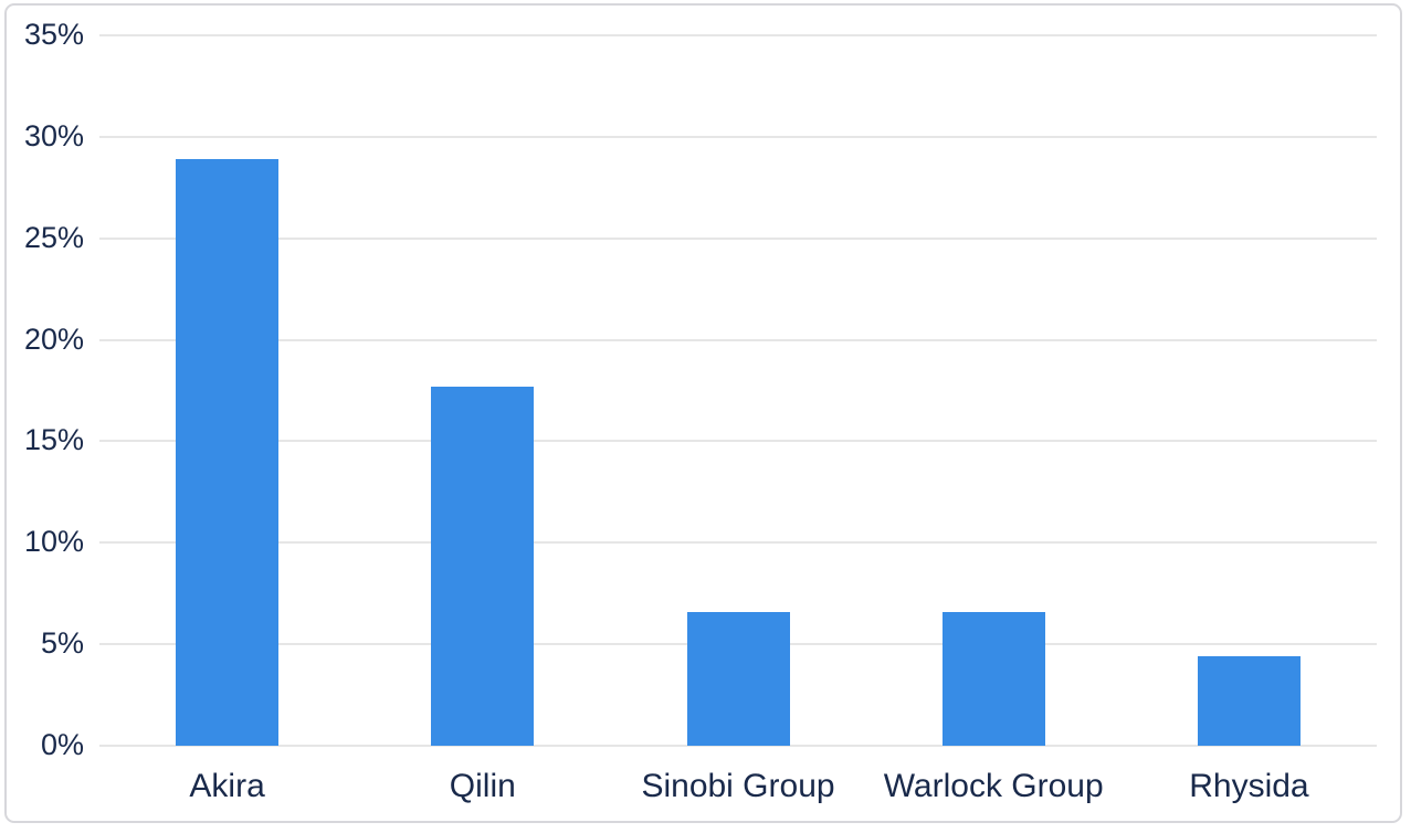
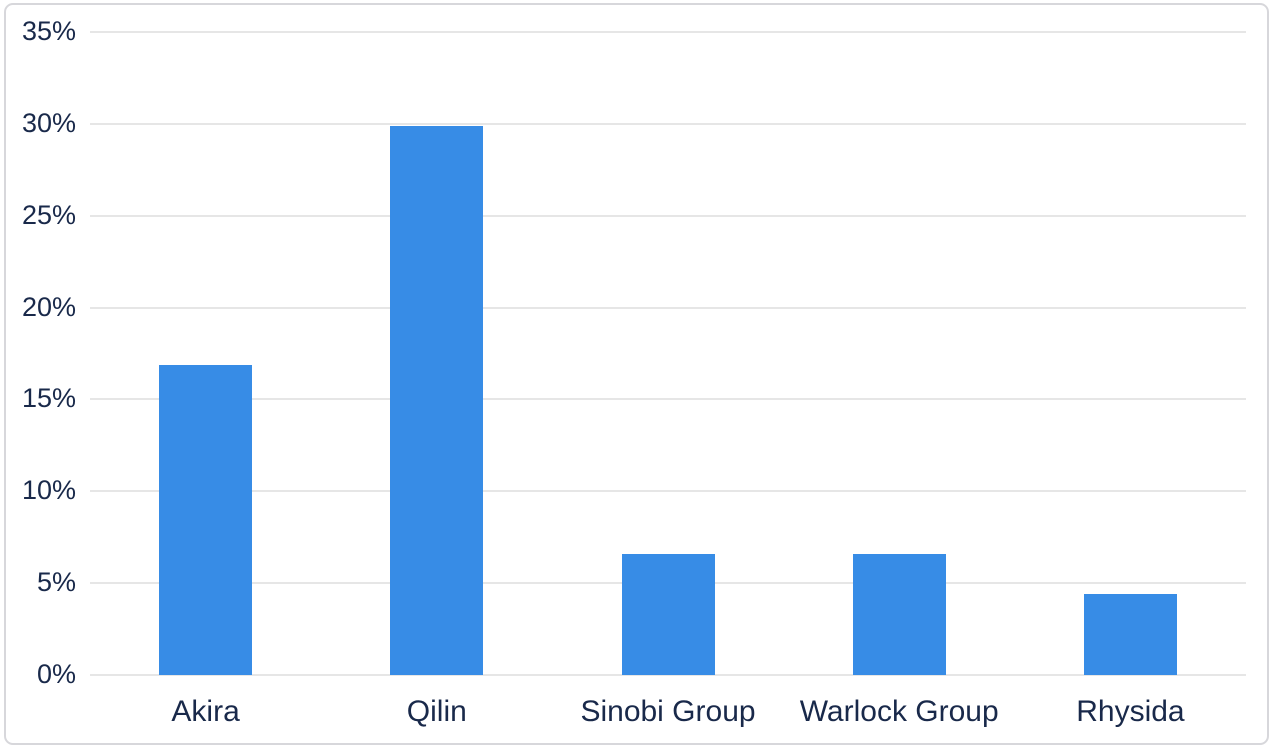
Akira: 28.9% -> 16.9%
Qilin: 17.7% -> 29.9%
